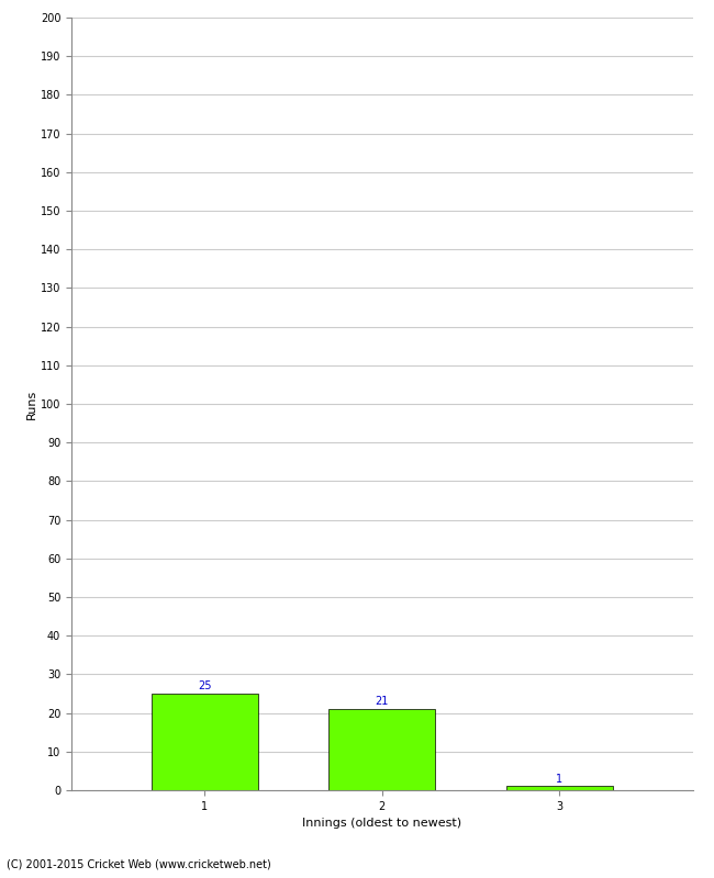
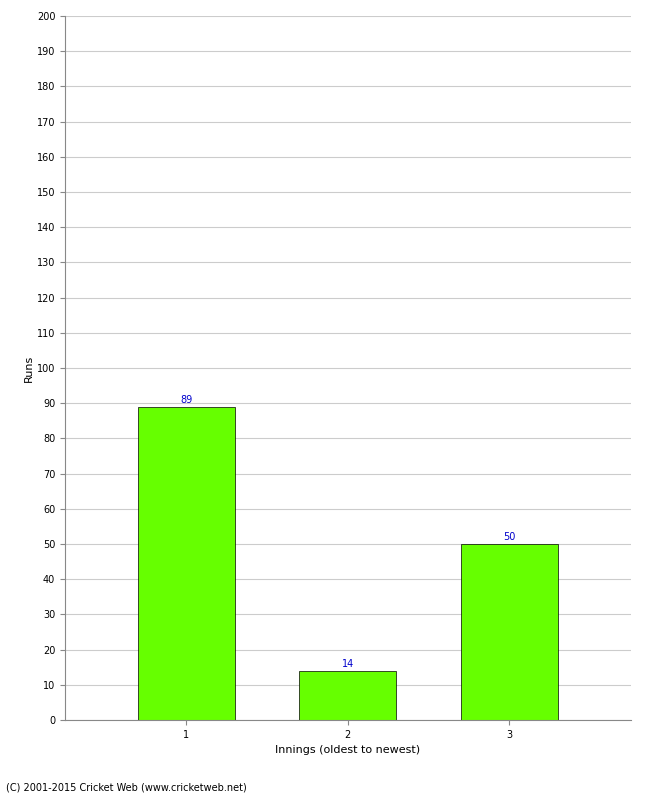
1: 25 -> 89
2: 21 -> 14
3: 1 -> 50
